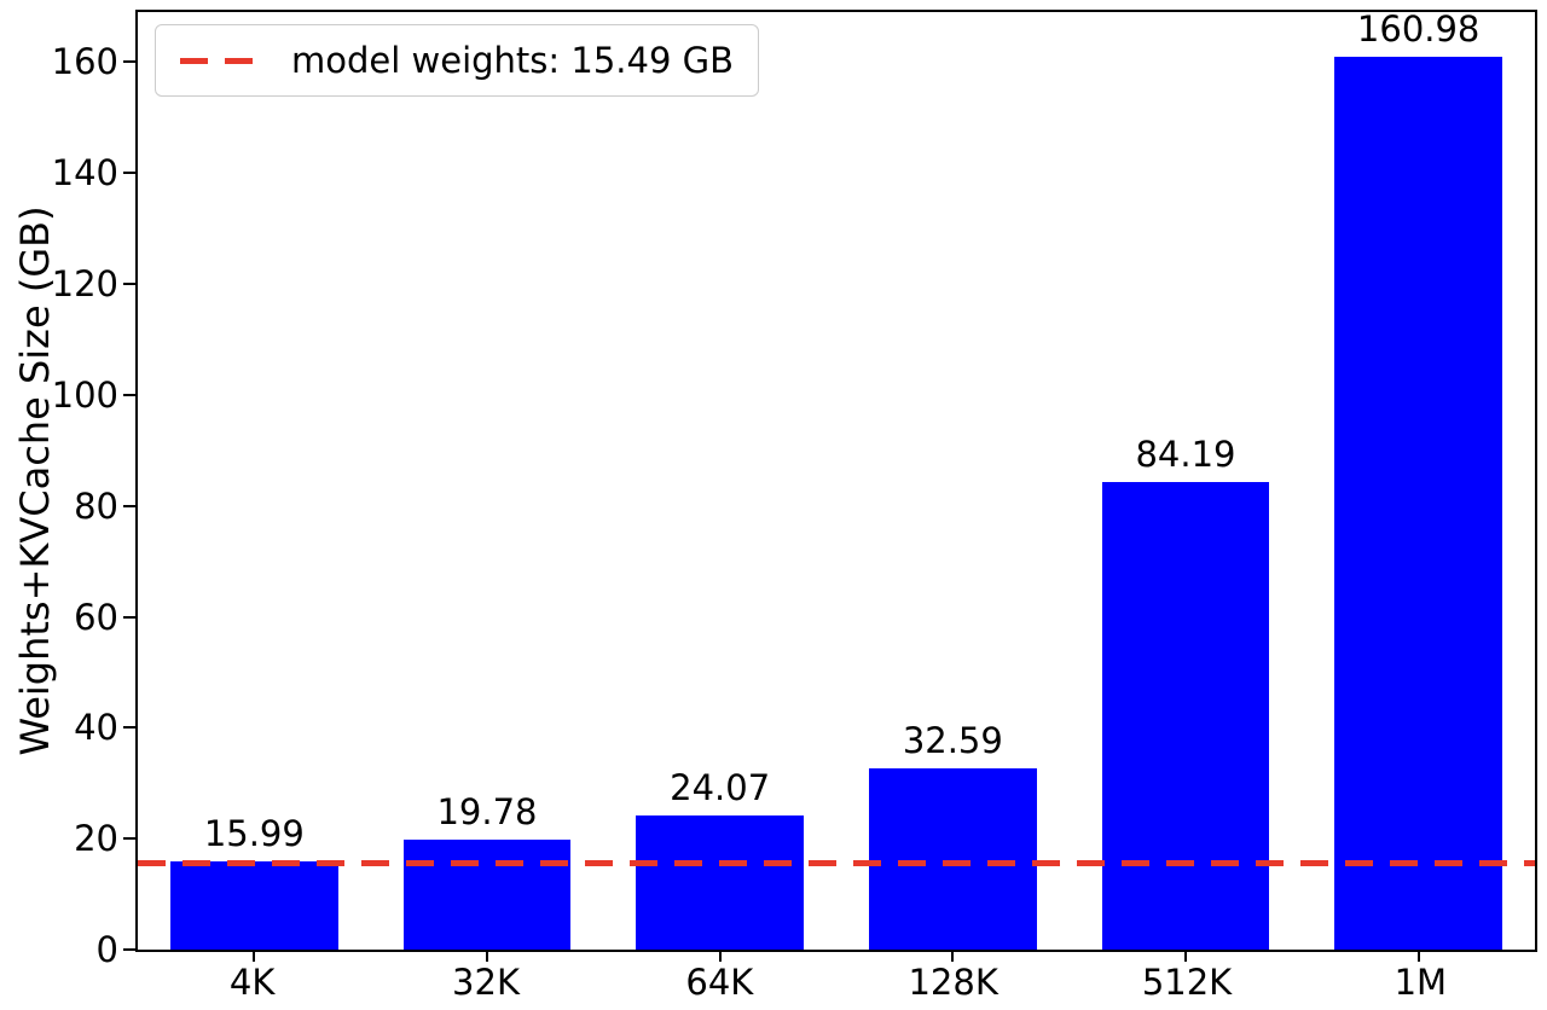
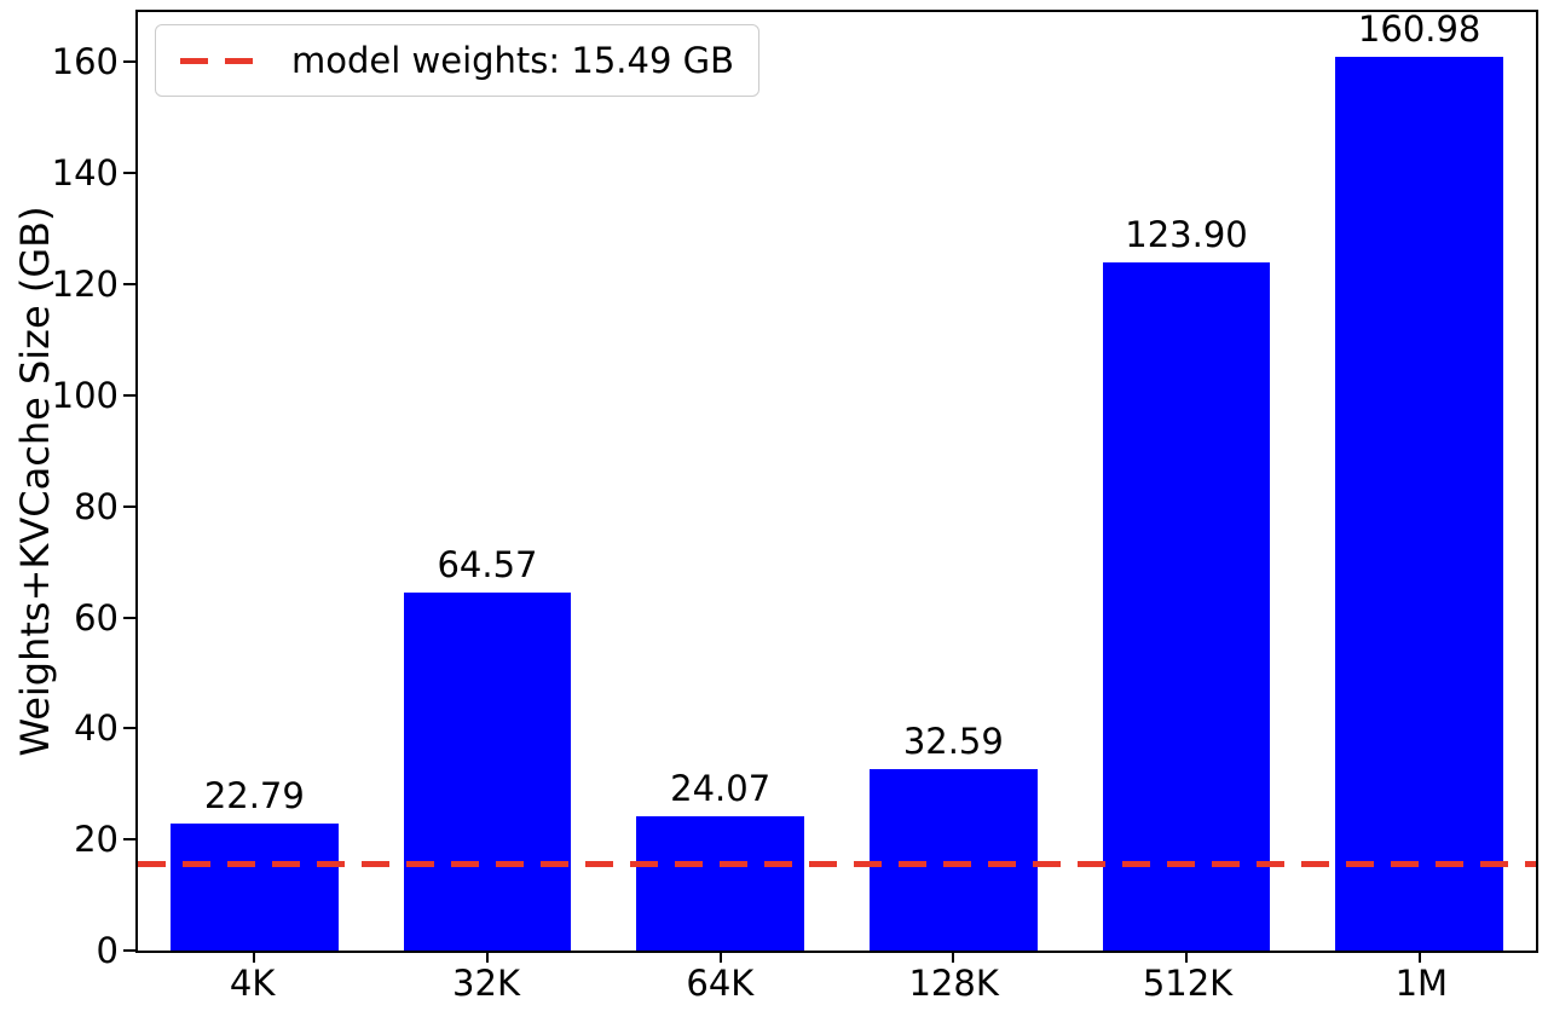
4K: 15.99 -> 22.79
32K: 19.78 -> 64.57
512K: 84.19 -> 123.90
